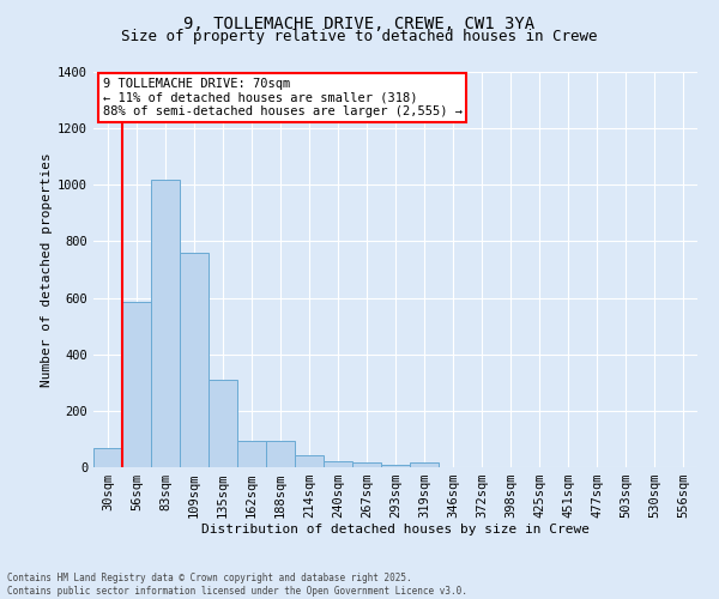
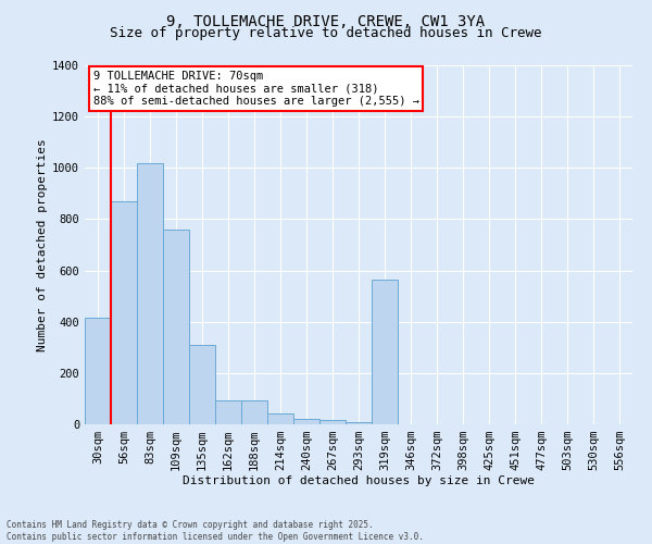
30sqm: 70 -> 415
56sqm: 585 -> 870
319sqm: 15 -> 565
